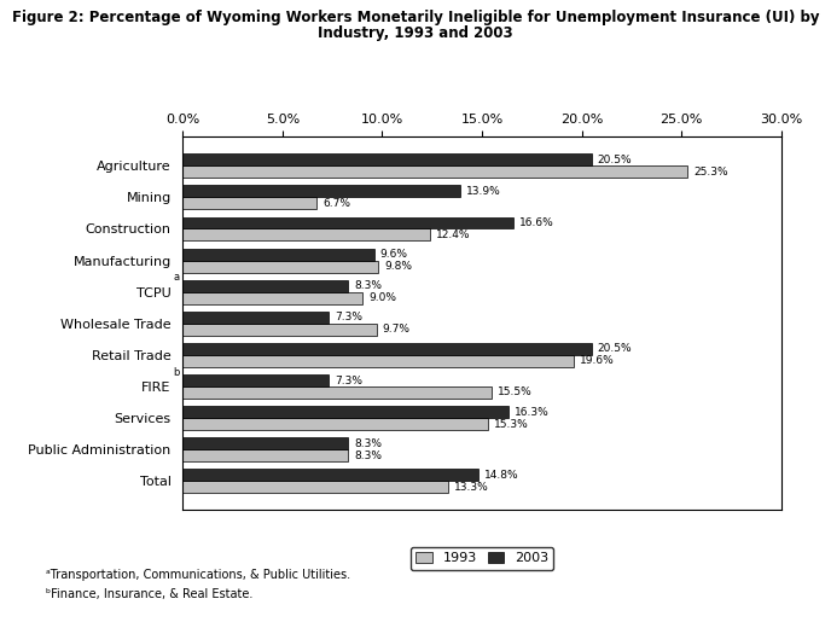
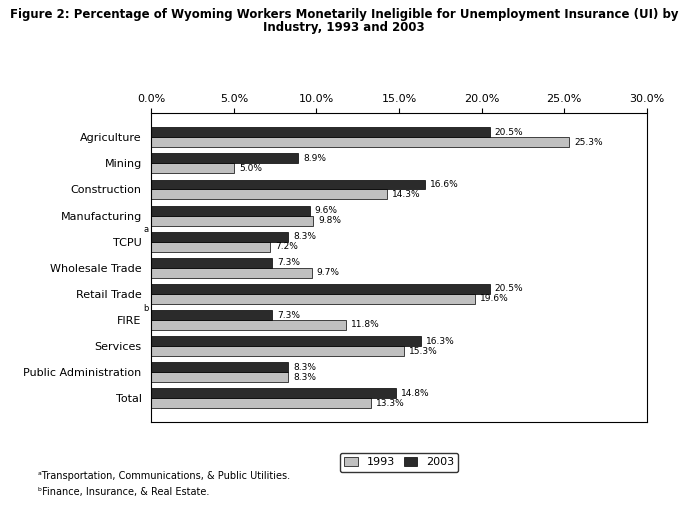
2003/Mining: 13.9% -> 8.9%
1993/Mining: 6.7% -> 5.0%
1993/Construction: 12.4% -> 14.3%
1993/TCPU: 9.0% -> 7.2%
1993/FIRE: 15.5% -> 11.8%
